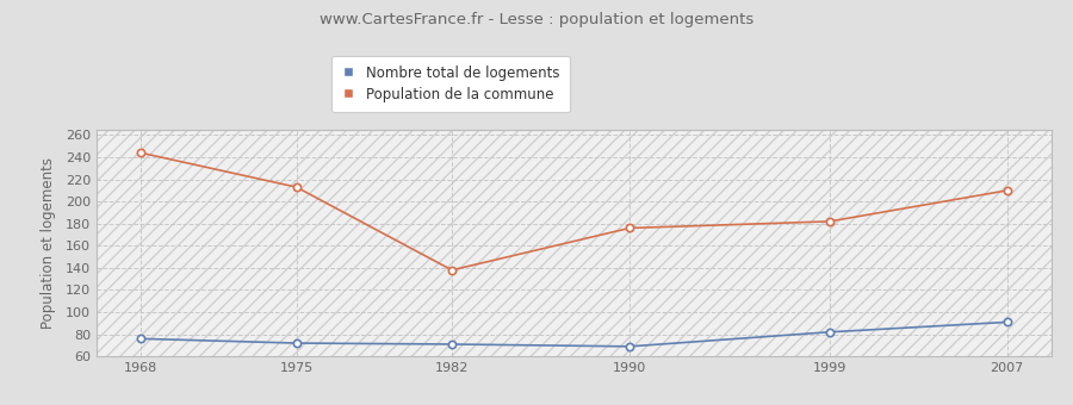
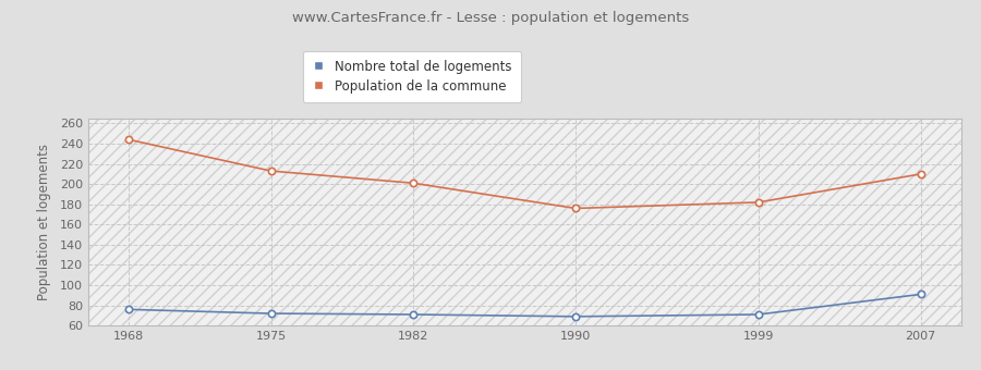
Population de la commune/1982: 138 -> 201
Nombre total de logements/1999: 82 -> 71
